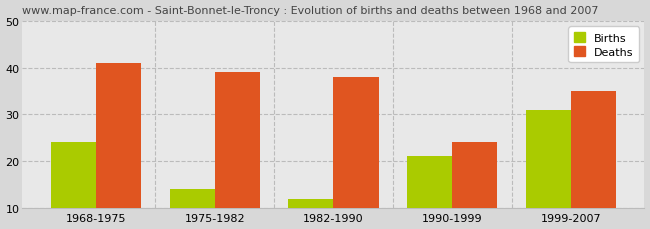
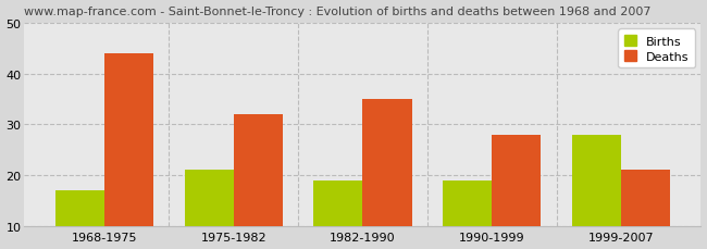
Births/1968-1975: 24 -> 17
Deaths/1968-1975: 41 -> 44
Births/1975-1982: 14 -> 21
Deaths/1975-1982: 39 -> 32
Births/1982-1990: 12 -> 19
Deaths/1982-1990: 38 -> 35
Births/1990-1999: 21 -> 19
Deaths/1990-1999: 24 -> 28
Births/1999-2007: 31 -> 28
Deaths/1999-2007: 35 -> 21
